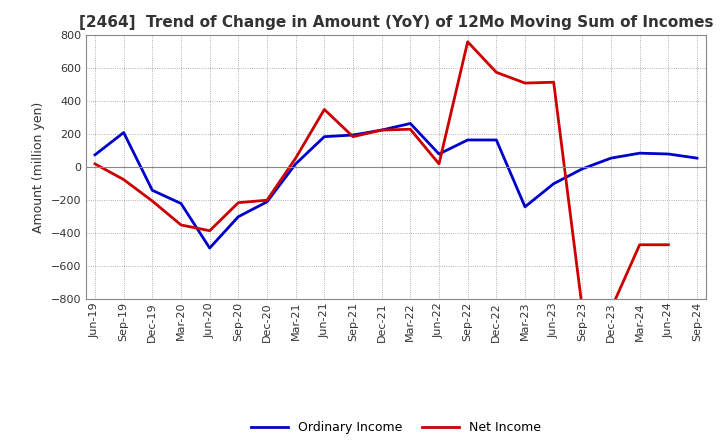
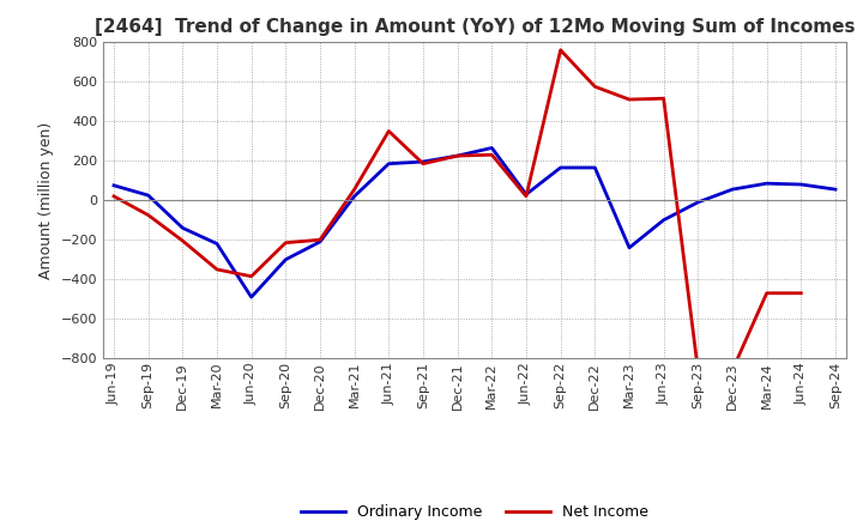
Ordinary Income/Sep-19: 210 -> 20
Ordinary Income/Jun-22: 80 -> 30
